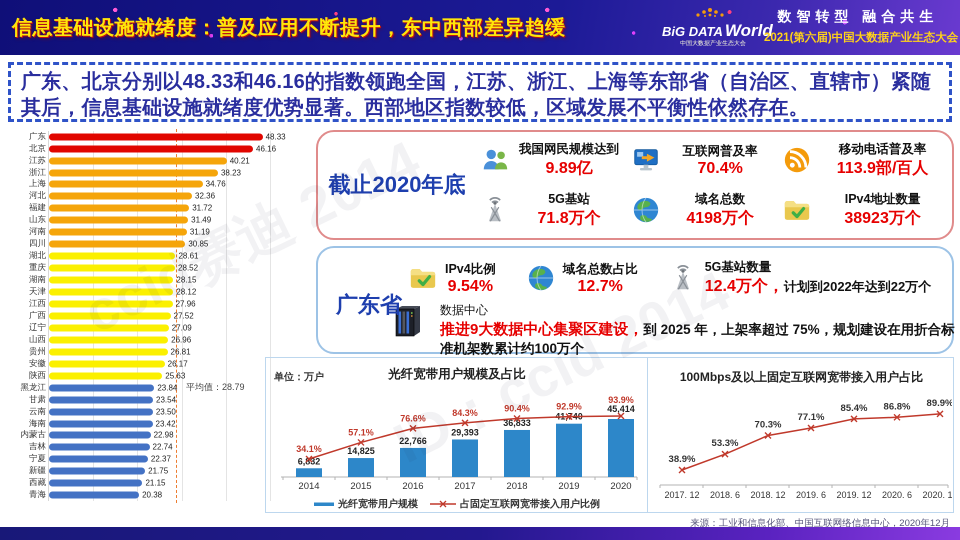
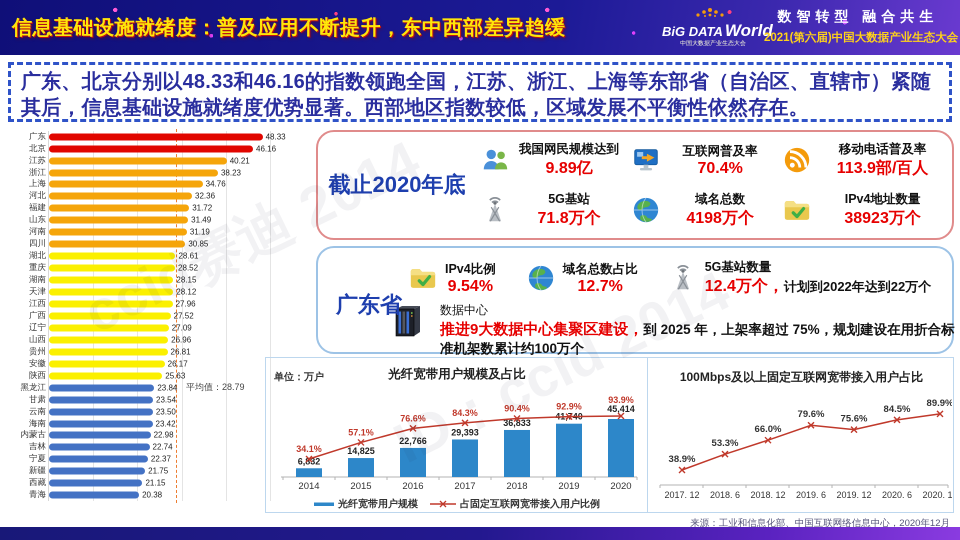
100Mbps及以上固定互联网宽带接入用户占比/2018. 12: 70.3% -> 66.0%
100Mbps及以上固定互联网宽带接入用户占比/2019. 6: 77.1% -> 79.6%
100Mbps及以上固定互联网宽带接入用户占比/2019. 12: 85.4% -> 75.6%
100Mbps及以上固定互联网宽带接入用户占比/2020. 6: 86.8% -> 84.5%
